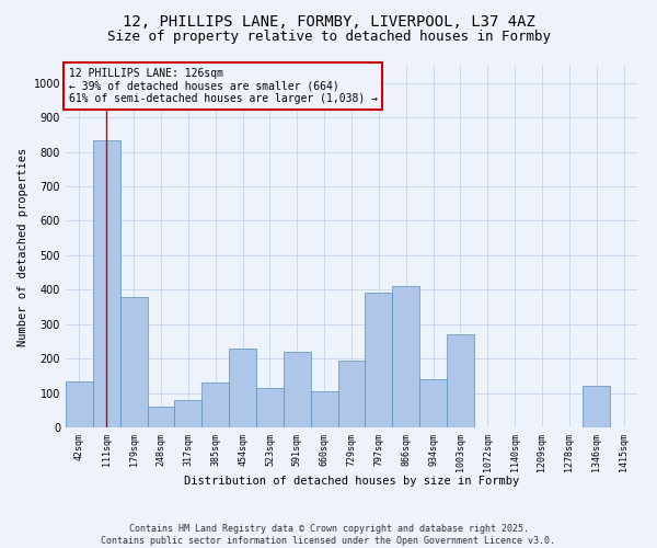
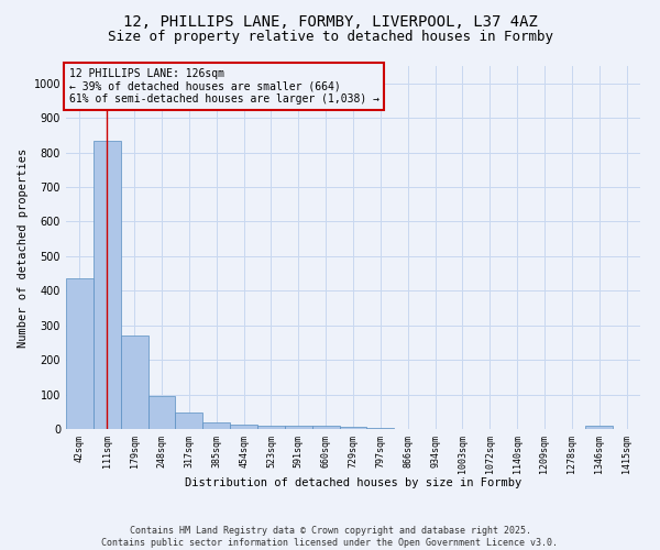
42sqm: 135 -> 435
179sqm: 380 -> 270
248sqm: 60 -> 95
317sqm: 80 -> 47
385sqm: 130 -> 20
454sqm: 230 -> 13
523sqm: 115 -> 10
591sqm: 220 -> 8
660sqm: 105 -> 10
729sqm: 195 -> 5
797sqm: 390 -> 2
866sqm: 410 -> 1
934sqm: 140 -> 1
1003sqm: 270 -> 1
1346sqm: 120 -> 10
